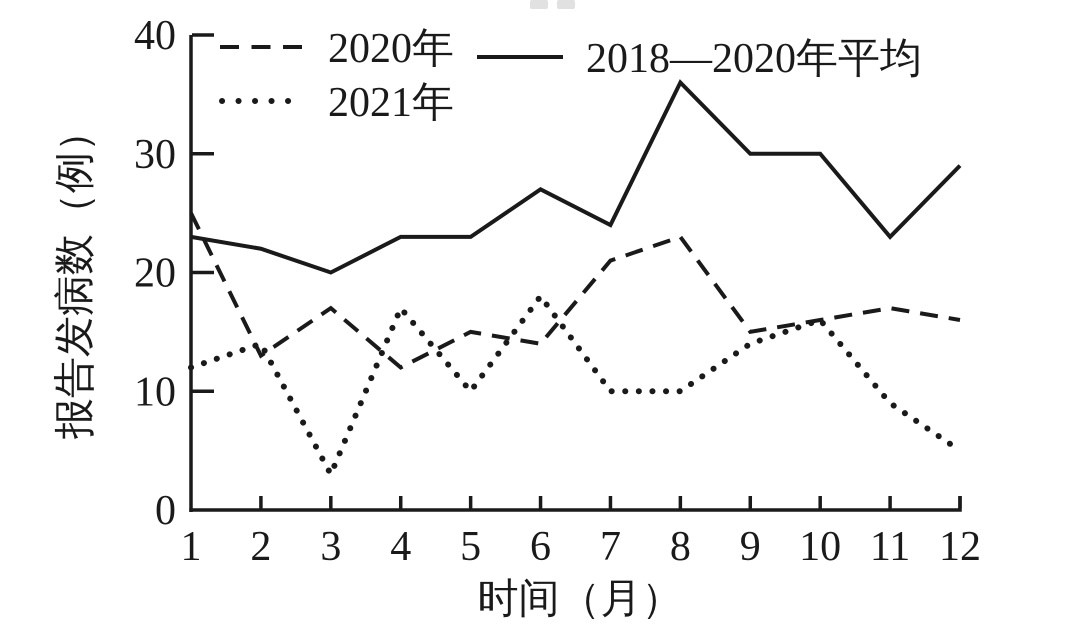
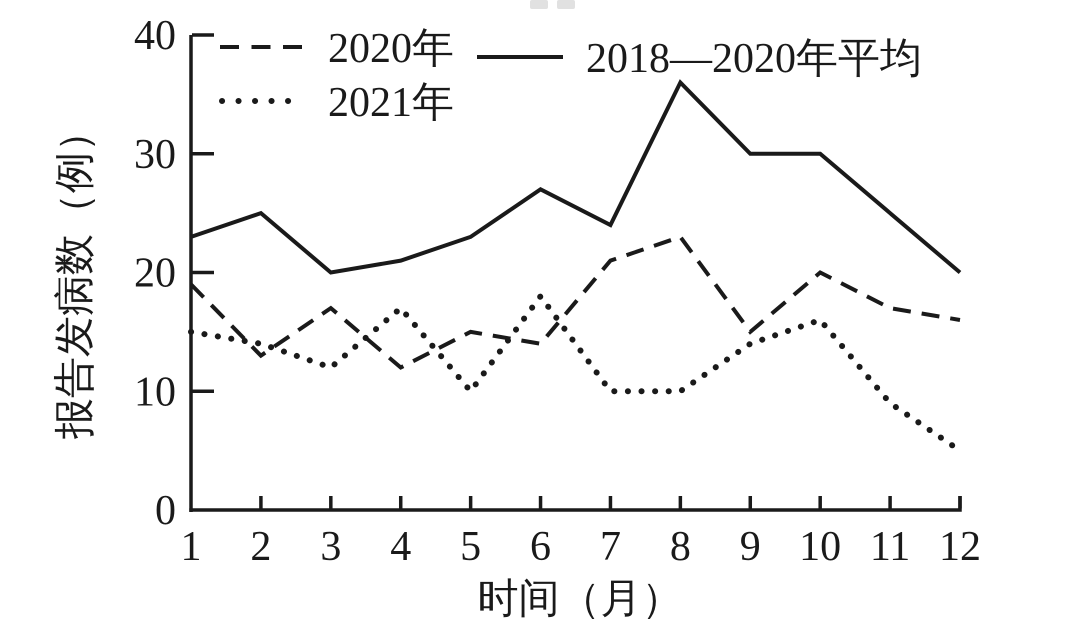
2020年/1: 25 -> 19
2021年/1: 12 -> 15
2018—2020年平均/2: 22 -> 25
2021年/3: 3 -> 12
2018—2020年平均/4: 23 -> 21
2020年/10: 16 -> 20
2018—2020年平均/11: 23 -> 25
2018—2020年平均/12: 29 -> 20
